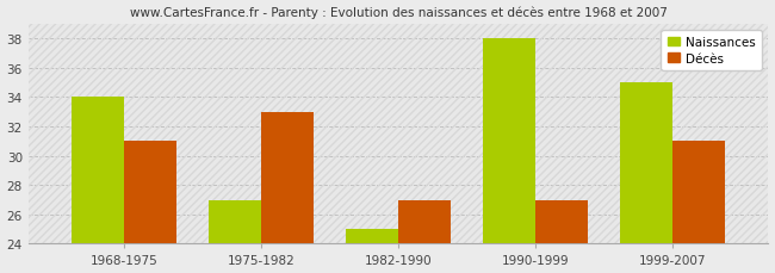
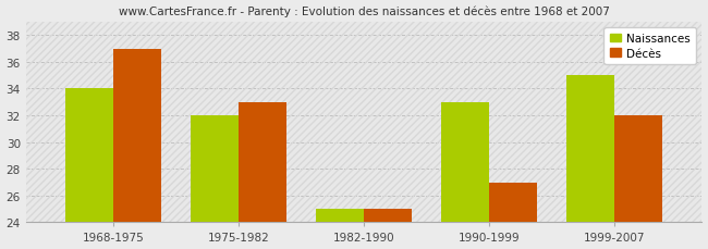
Décès/1968-1975: 31 -> 37
Naissances/1975-1982: 27 -> 32
Décès/1982-1990: 27 -> 25
Naissances/1990-1999: 38 -> 33
Décès/1999-2007: 31 -> 32
